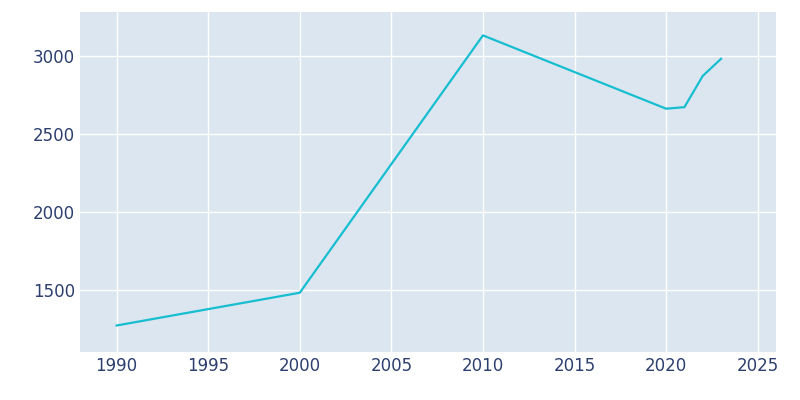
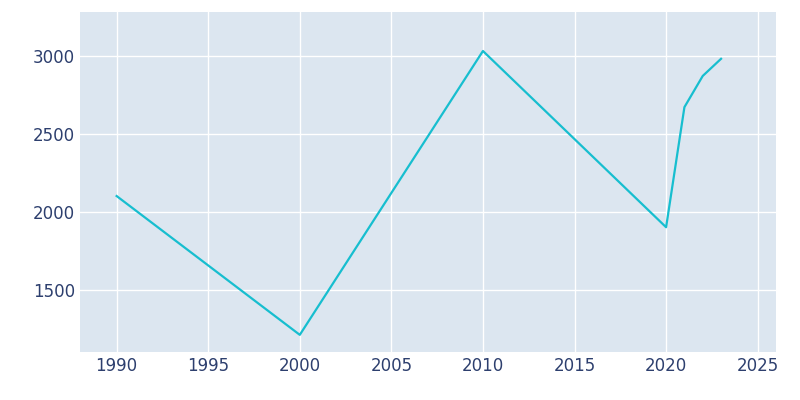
1990: 1270 -> 2100
2000: 1480 -> 1210
2010: 3130 -> 3030
2020: 2660 -> 1900
